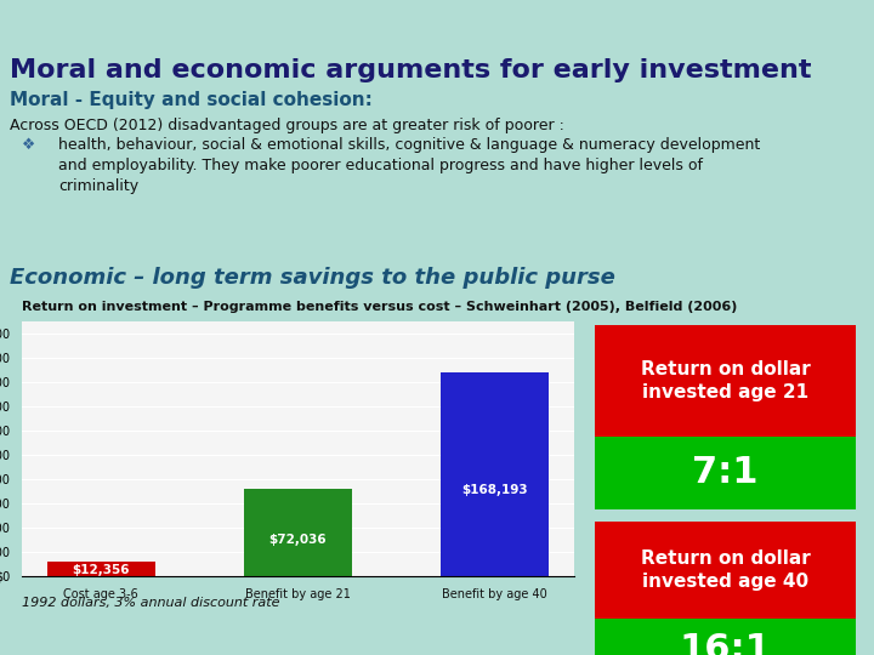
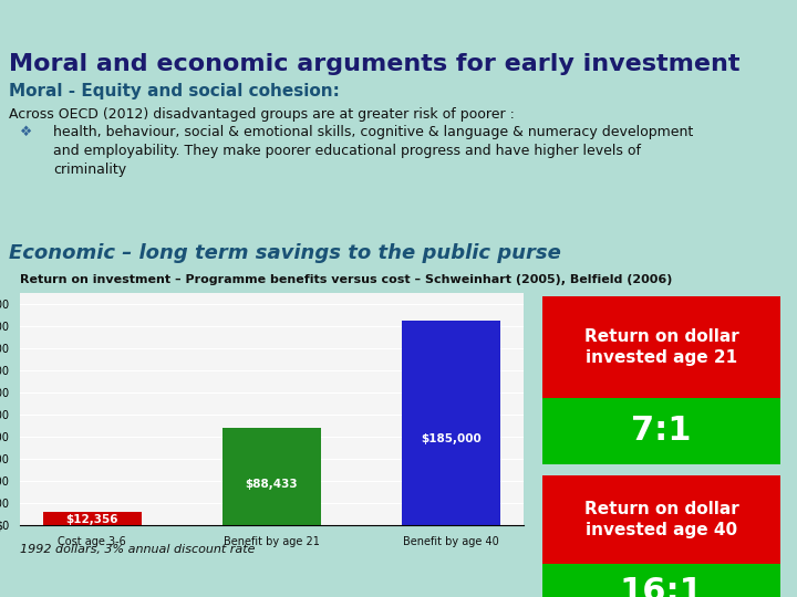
Benefit by age 21: $72,036 -> $88,433
Benefit by age 40: $168,193 -> $185,000
